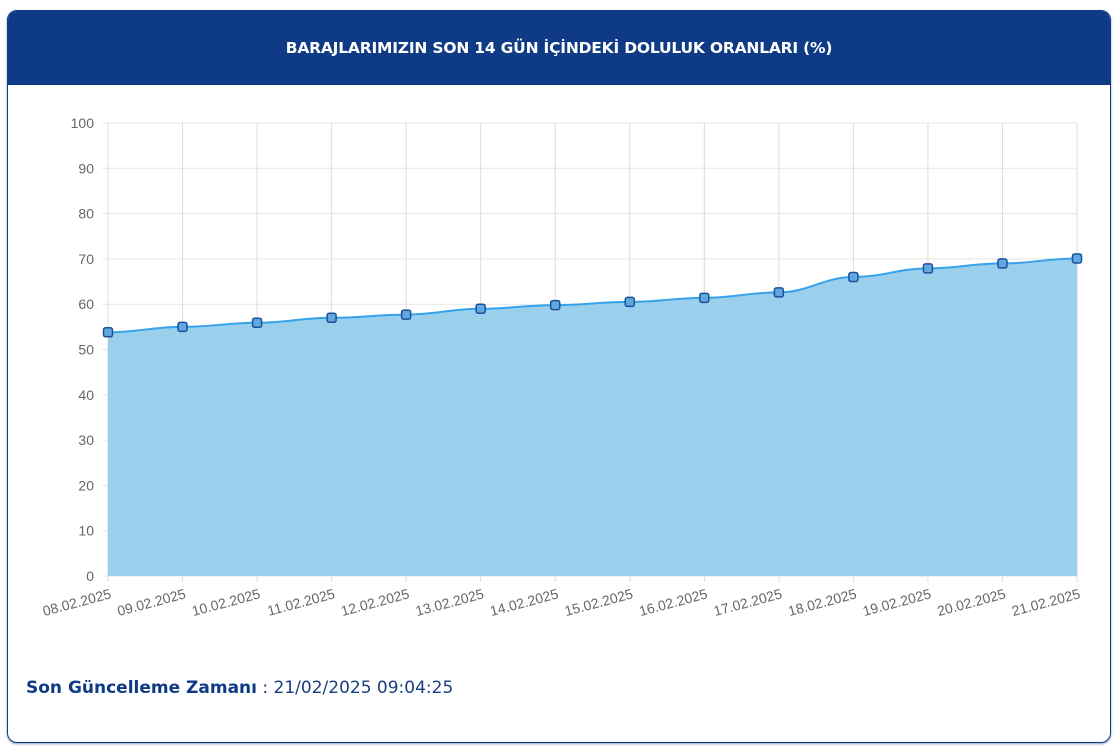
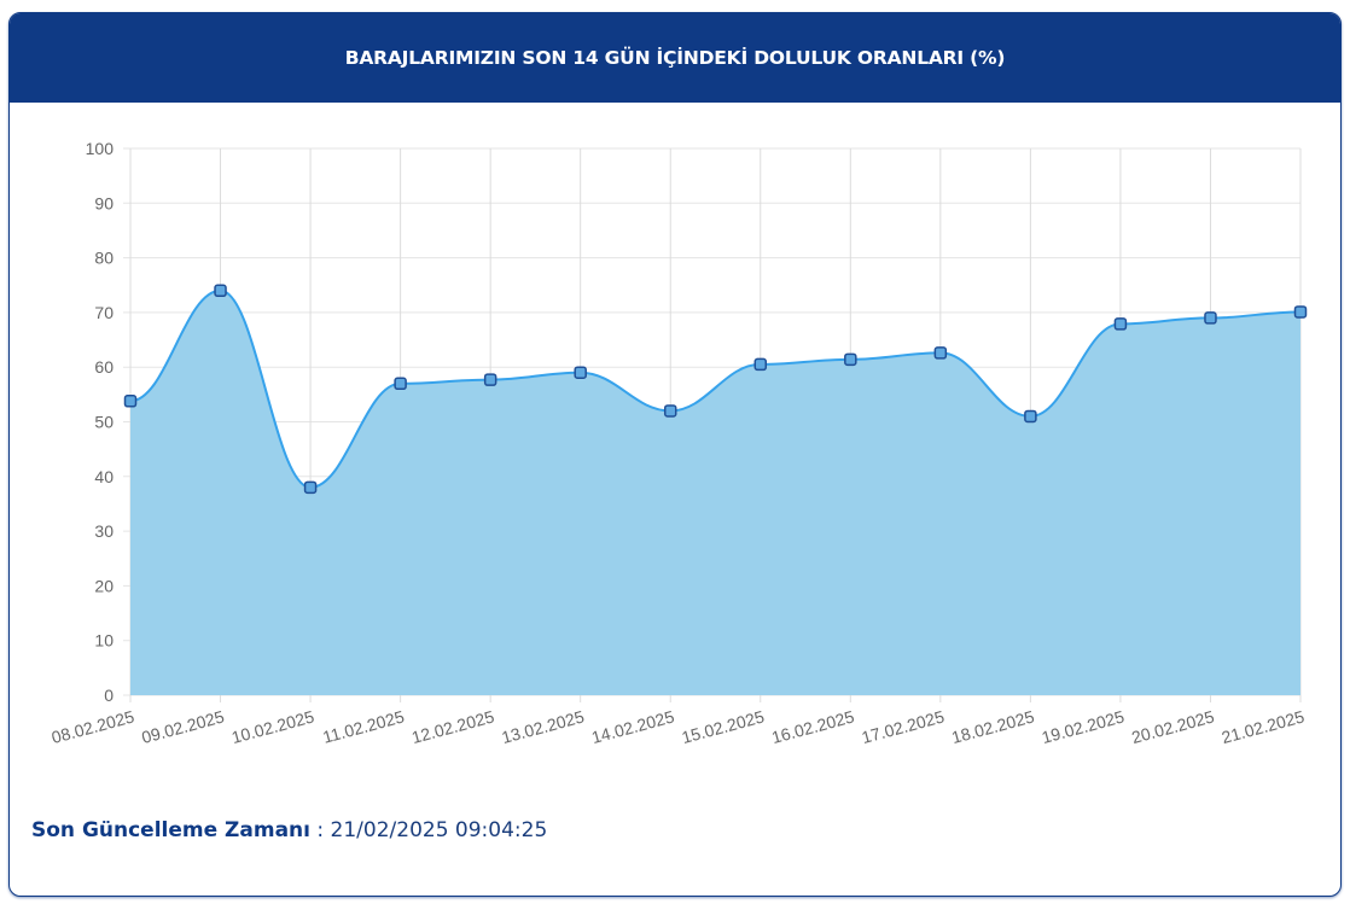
09.02.2025: 55 -> 74
10.02.2025: 56 -> 38
14.02.2025: 60 -> 52
18.02.2025: 66 -> 51
